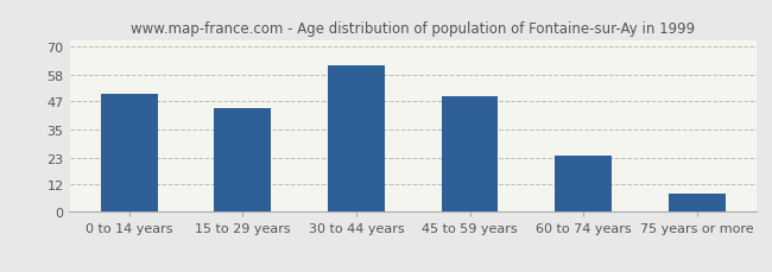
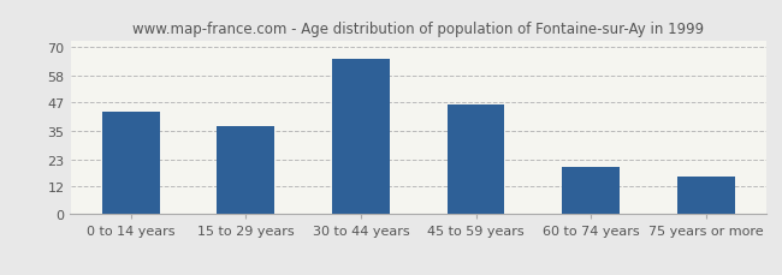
0 to 14 years: 50 -> 43
15 to 29 years: 44 -> 37
30 to 44 years: 62 -> 65
45 to 59 years: 49 -> 46
60 to 74 years: 24 -> 20
75 years or more: 8 -> 16
